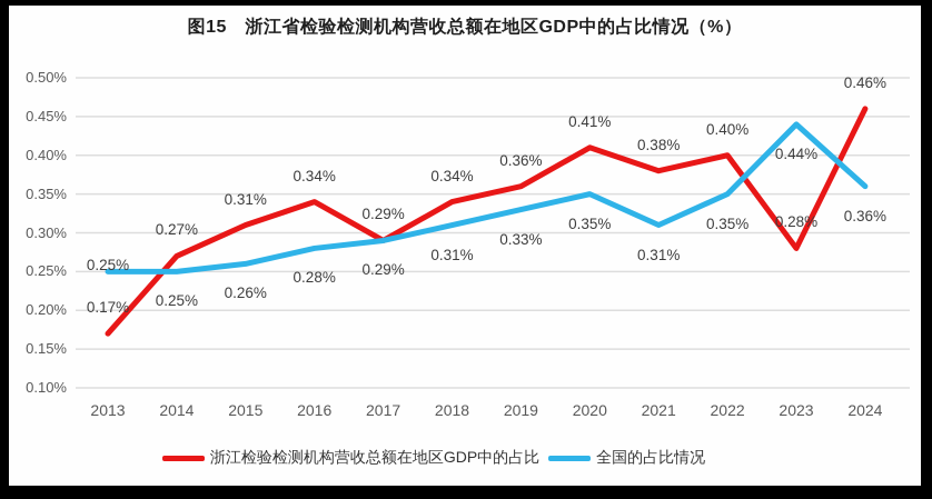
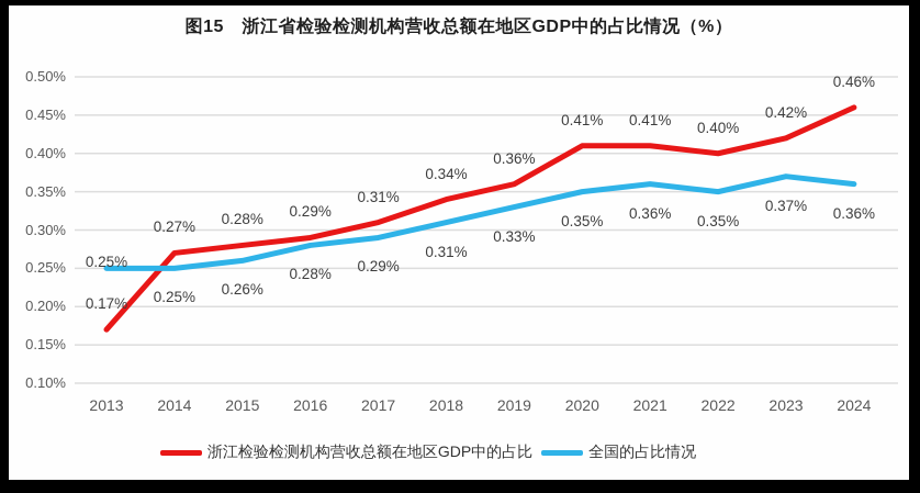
浙江检验检测机构营收总额在地区GDP中的占比/2015: 0.31% -> 0.28%
浙江检验检测机构营收总额在地区GDP中的占比/2016: 0.34% -> 0.29%
浙江检验检测机构营收总额在地区GDP中的占比/2017: 0.29% -> 0.31%
浙江检验检测机构营收总额在地区GDP中的占比/2021: 0.38% -> 0.41%
全国的占比情况/2021: 0.31% -> 0.36%
浙江检验检测机构营收总额在地区GDP中的占比/2023: 0.28% -> 0.42%
全国的占比情况/2023: 0.44% -> 0.37%
